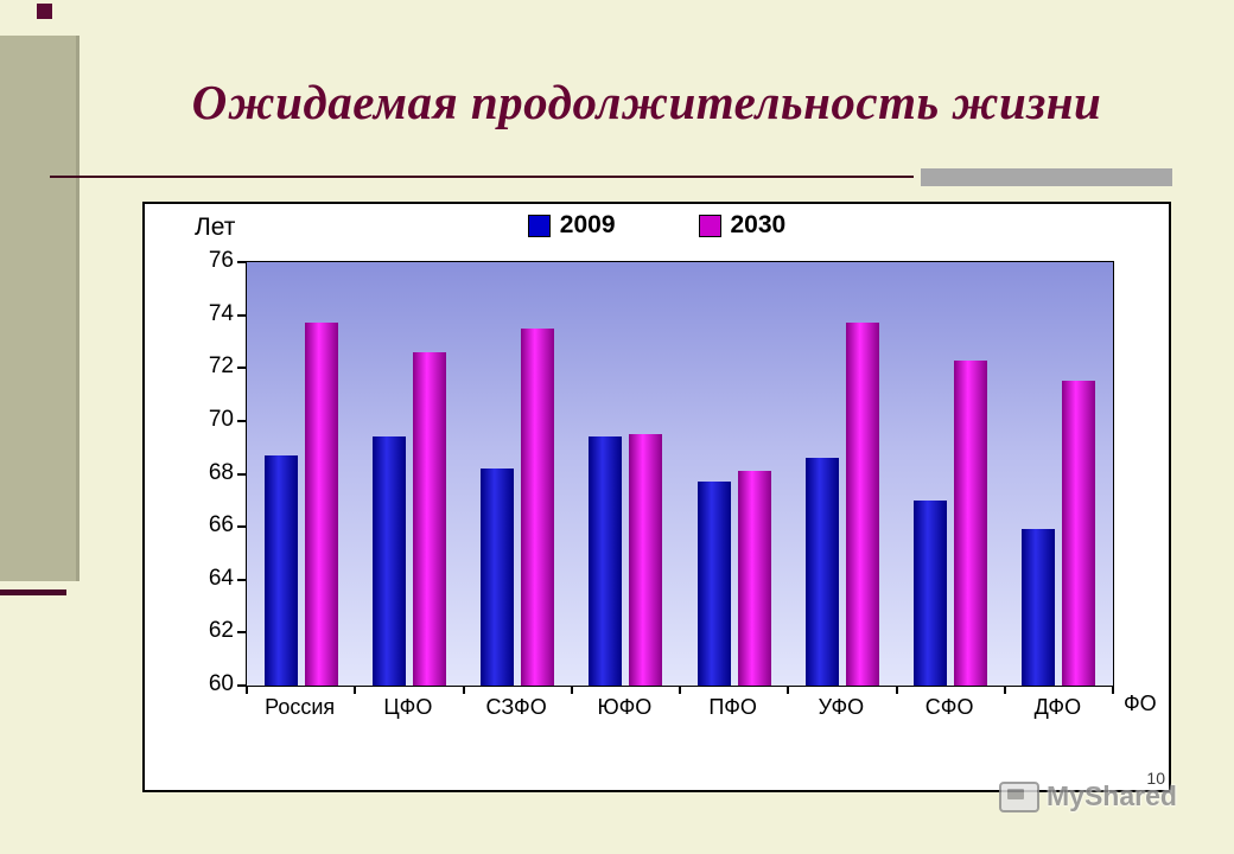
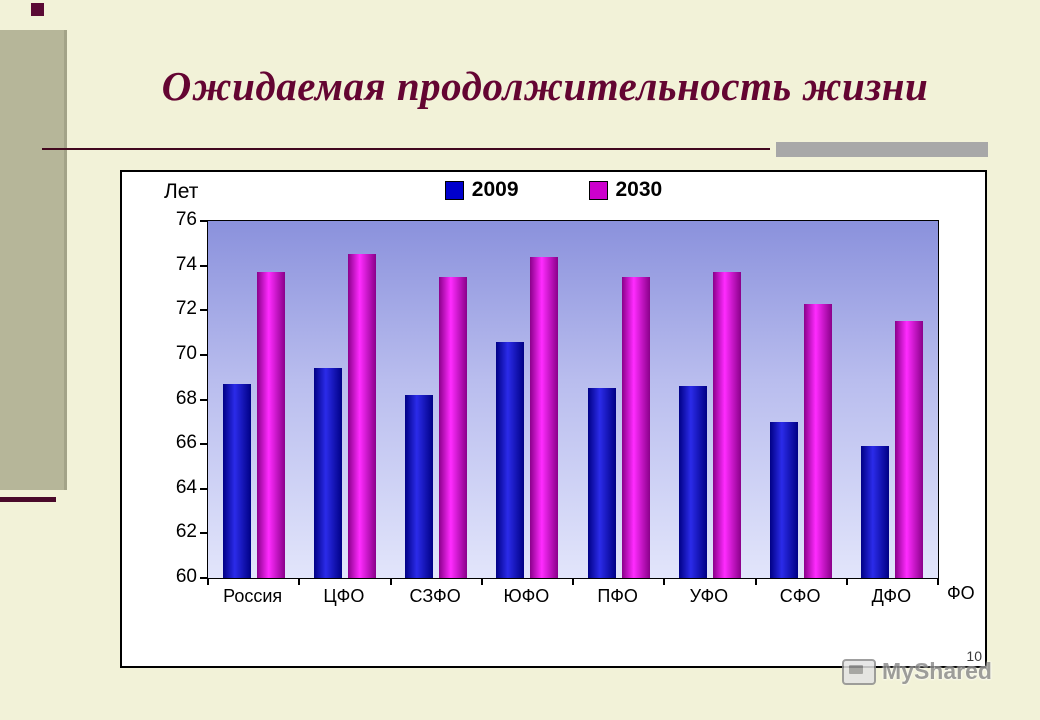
2030/ЦФО: 72.6 -> 74.5
2009/ЮФО: 69.4 -> 70.6
2030/ЮФО: 69.5 -> 74.4
2009/ПФО: 67.7 -> 68.5
2030/ПФО: 68.1 -> 73.5
